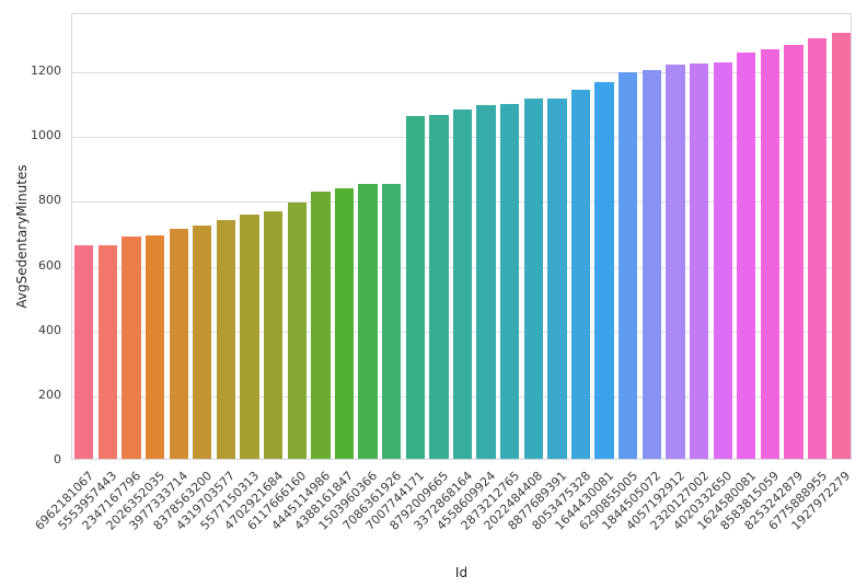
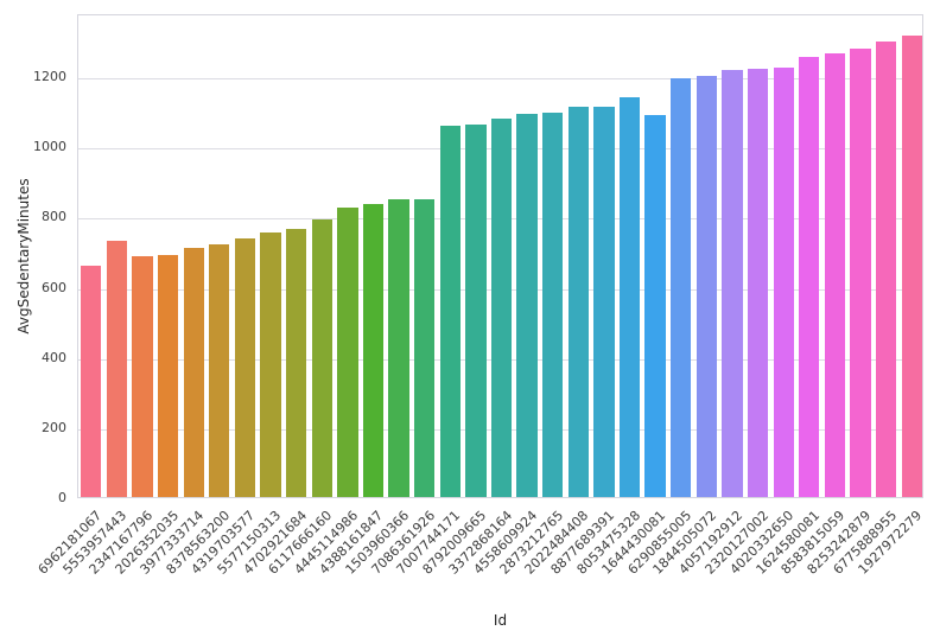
5553957443: 660 -> 730
1644430081: 1160 -> 1090
